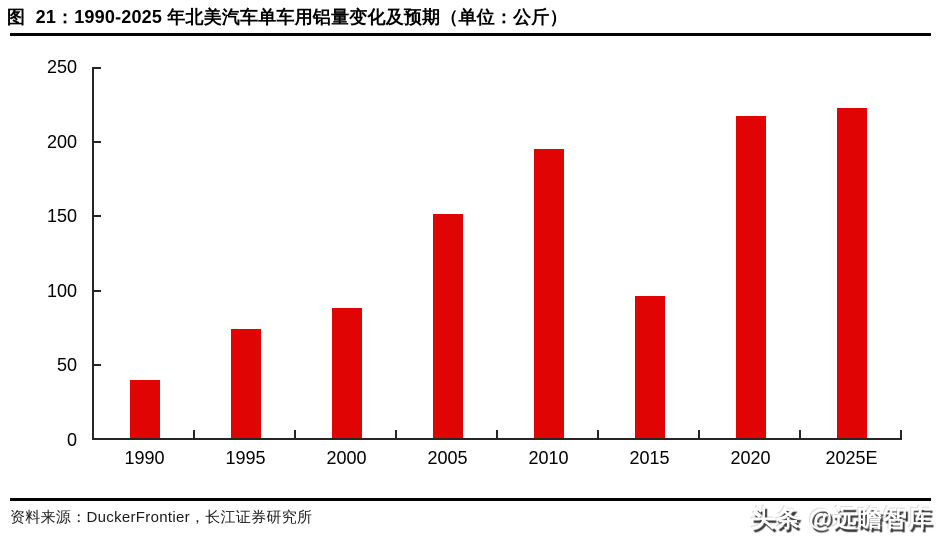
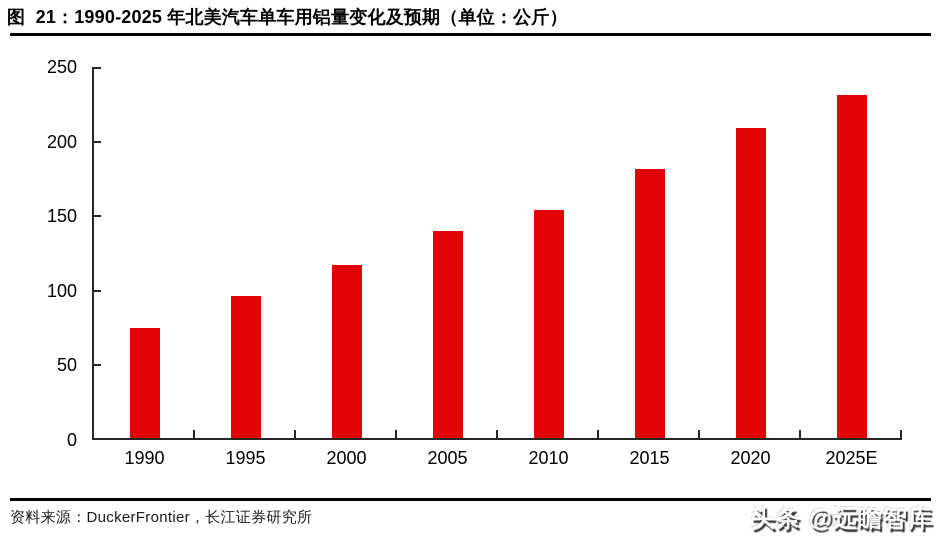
1990: 39 -> 74
1995: 73 -> 95
2000: 87 -> 116
2005: 150 -> 139
2010: 194 -> 153
2015: 95 -> 180
2020: 216 -> 208
2025E: 221 -> 230
